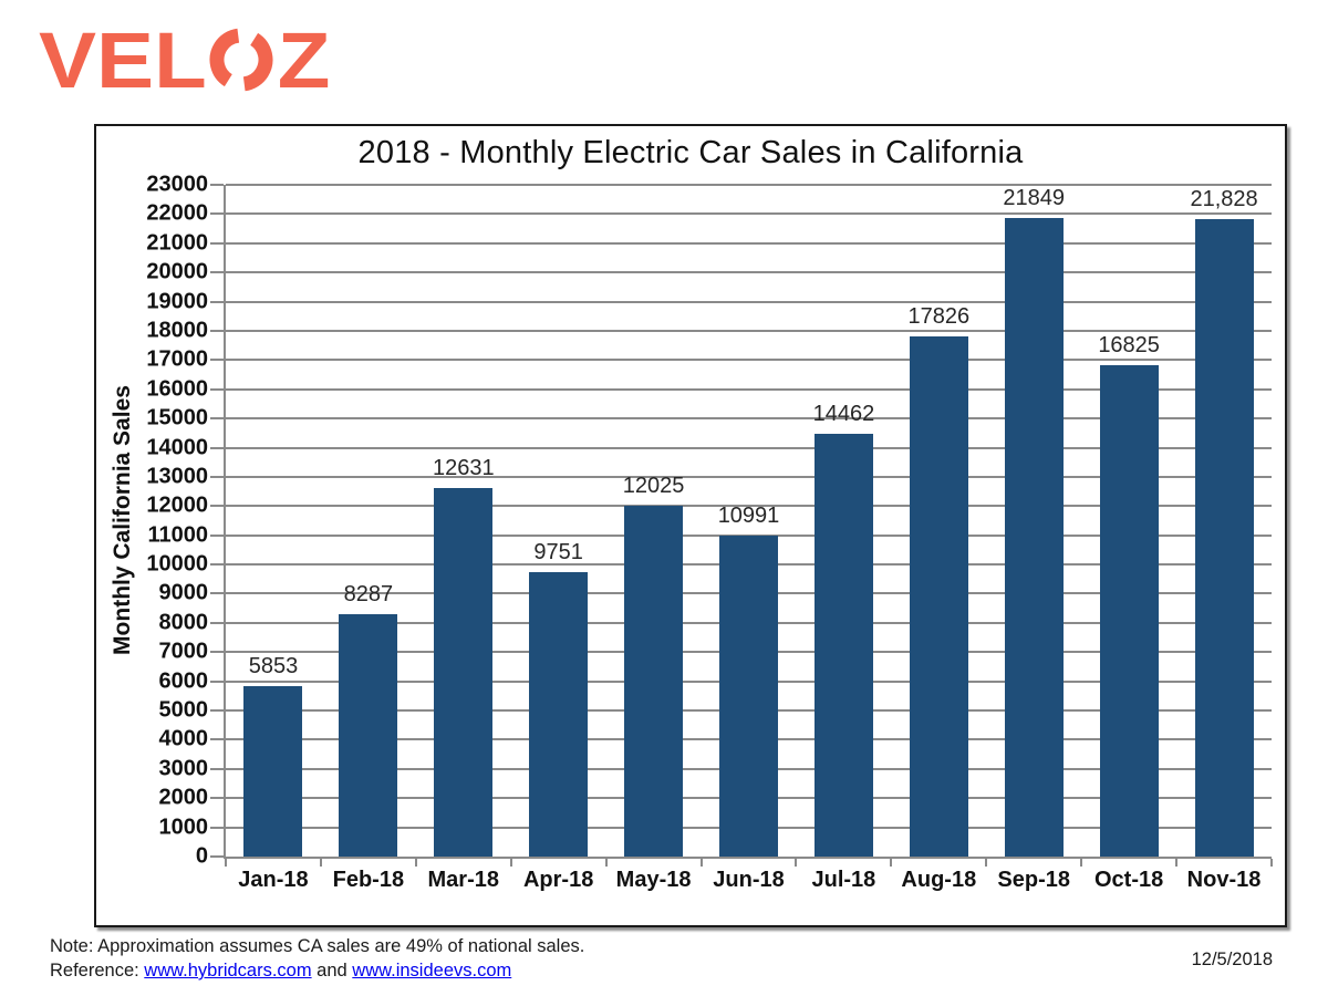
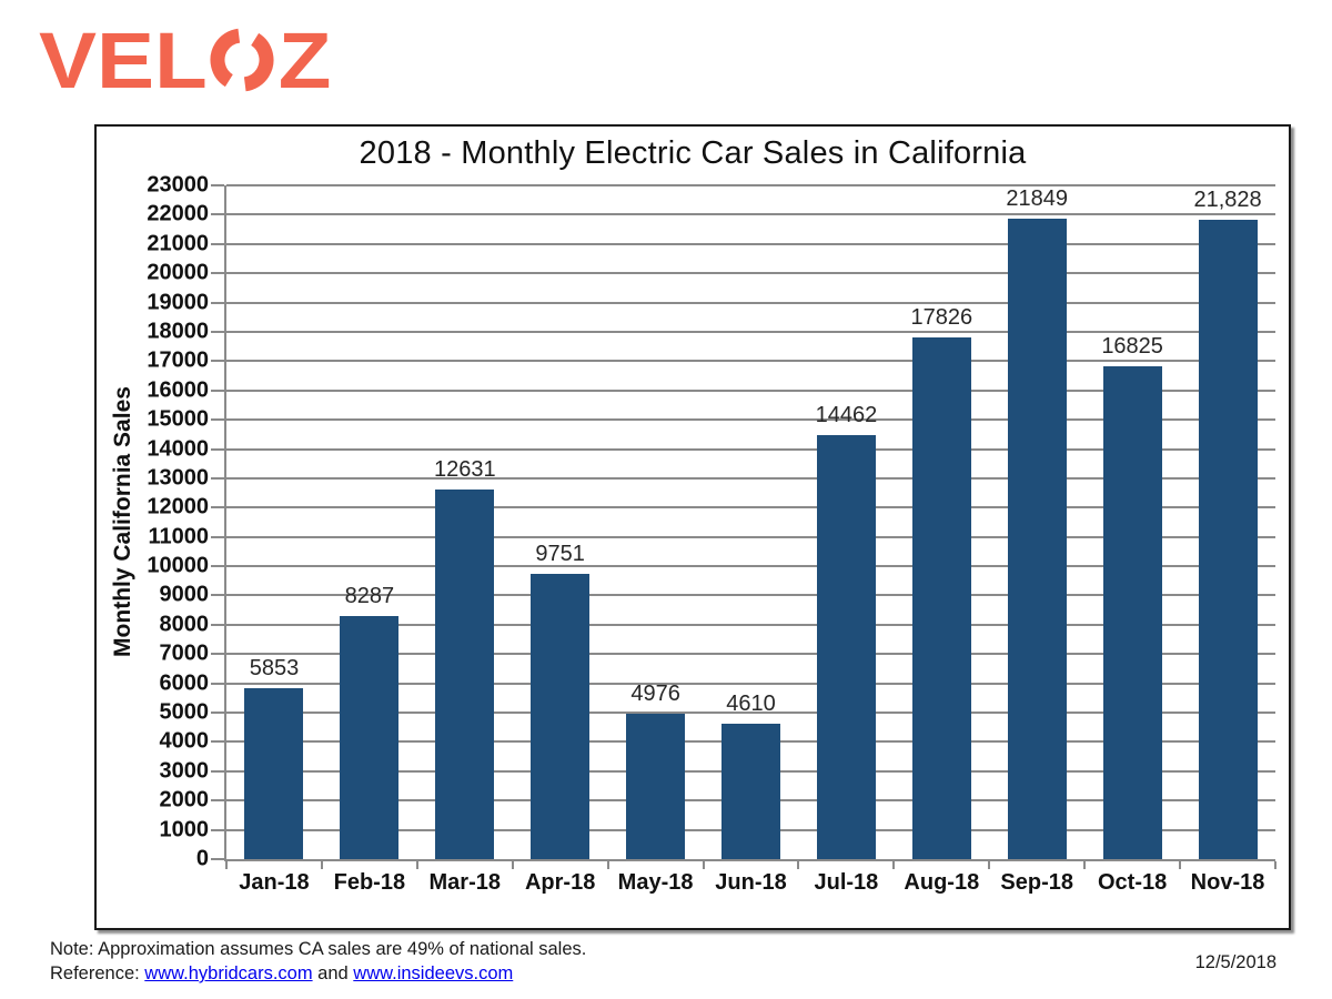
May-18: 12025 -> 4976
Jun-18: 10991 -> 4610
